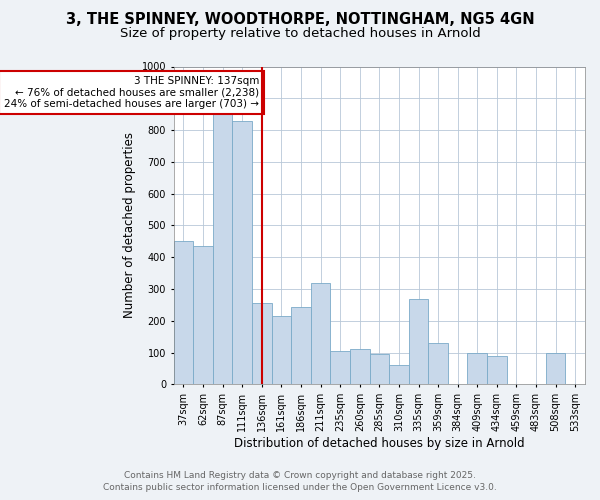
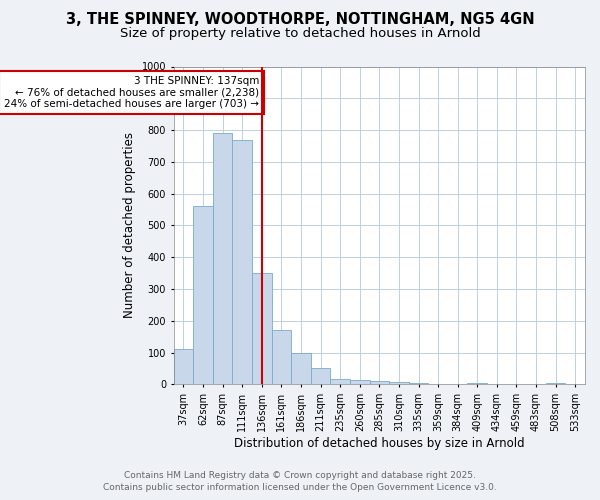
37sqm: 450 -> 110
62sqm: 435 -> 560
87sqm: 855 -> 790
111sqm: 830 -> 770
136sqm: 255 -> 350
161sqm: 215 -> 170
186sqm: 245 -> 100
211sqm: 320 -> 52
235sqm: 105 -> 18
260sqm: 110 -> 13
285sqm: 95 -> 10
310sqm: 60 -> 8
335sqm: 270 -> 5
359sqm: 130 -> 1
409sqm: 100 -> 5
434sqm: 90 -> 1
508sqm: 100 -> 5
